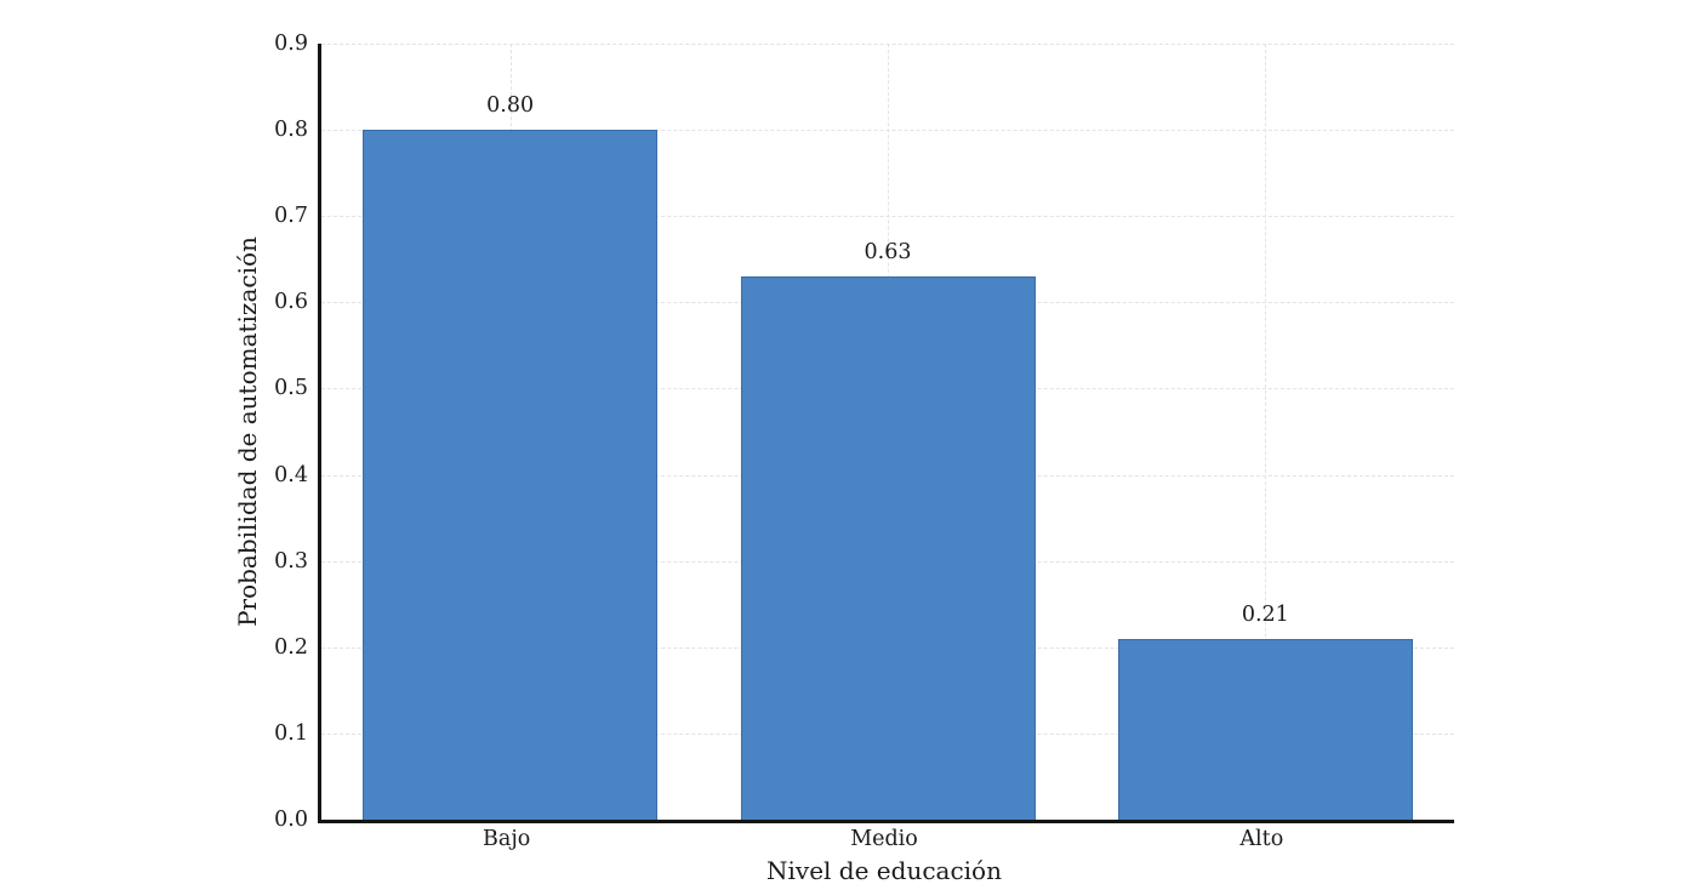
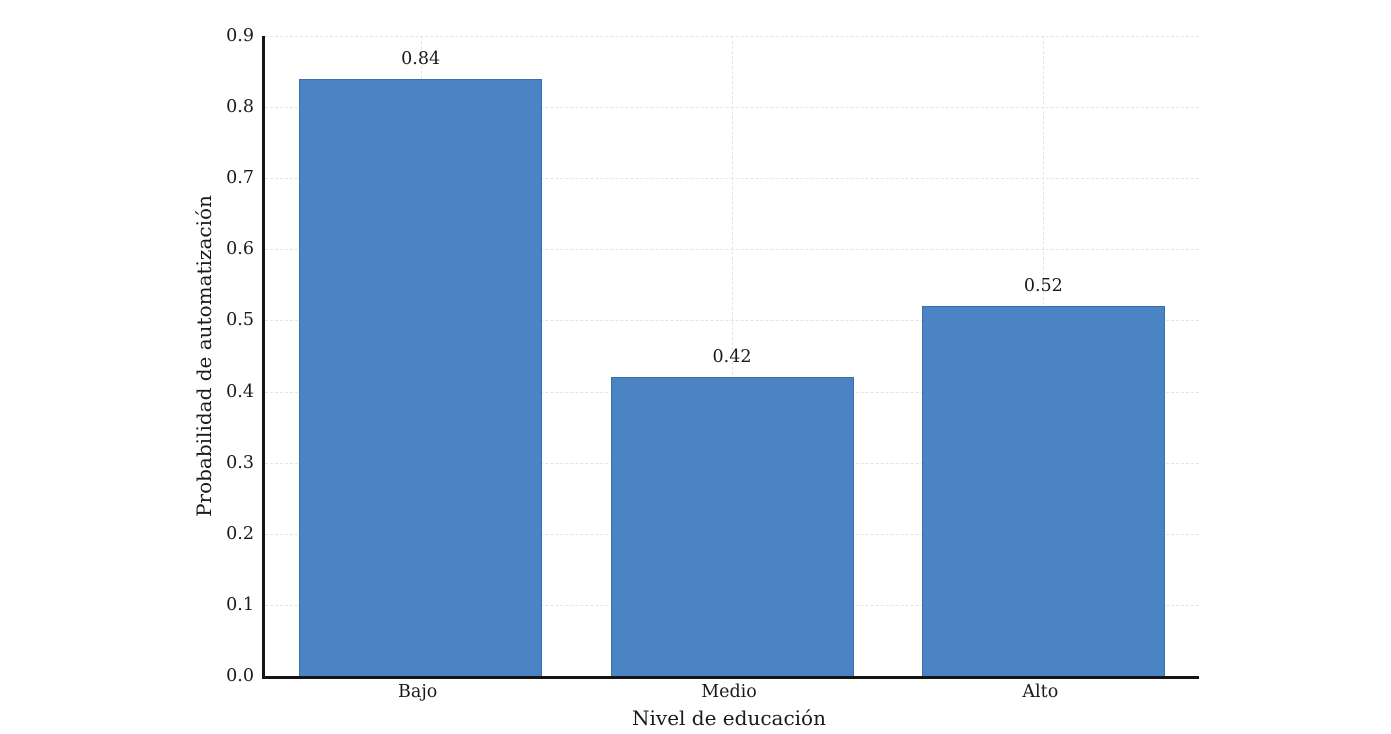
Bajo: 0.80 -> 0.84
Medio: 0.63 -> 0.42
Alto: 0.21 -> 0.52
